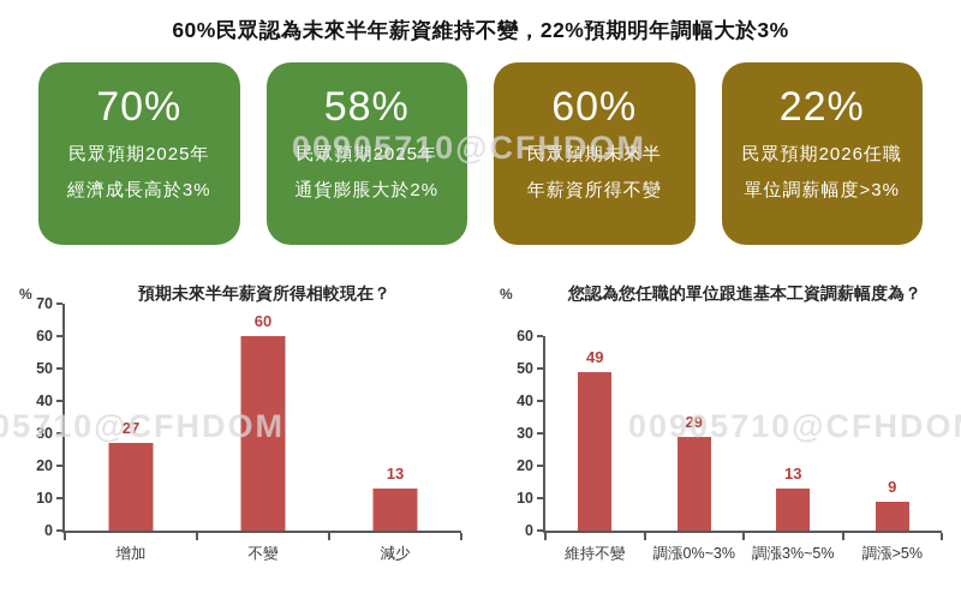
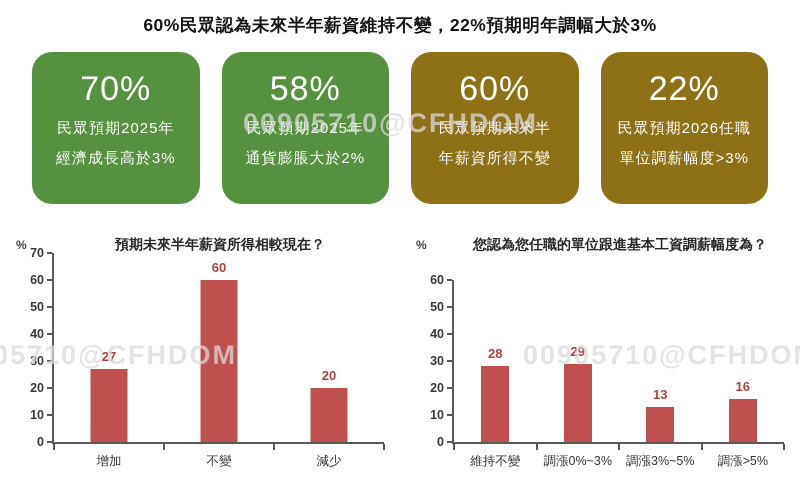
預期未來半年薪資所得相較現在？/減少: 13 -> 20
您認為您任職的單位跟進基本工資調薪幅度為？/維持不變: 49 -> 28
您認為您任職的單位跟進基本工資調薪幅度為？/調漲>5%: 9 -> 16
